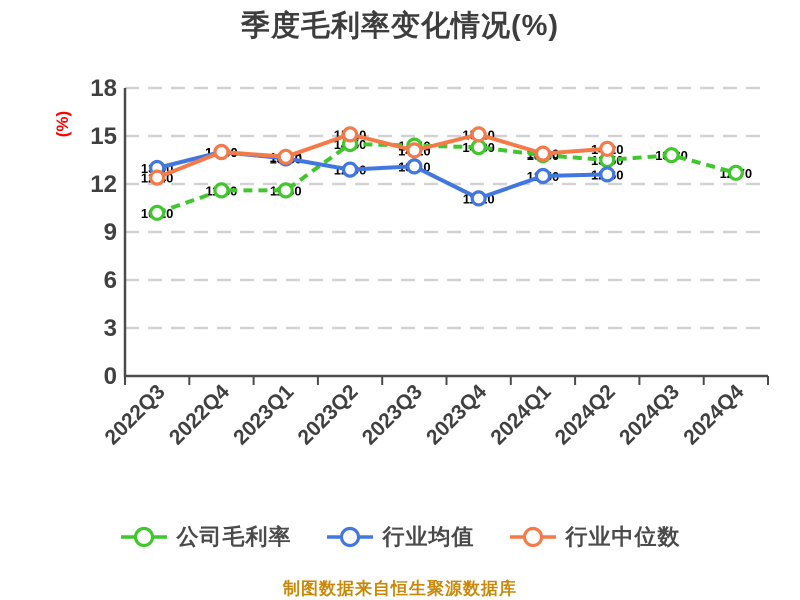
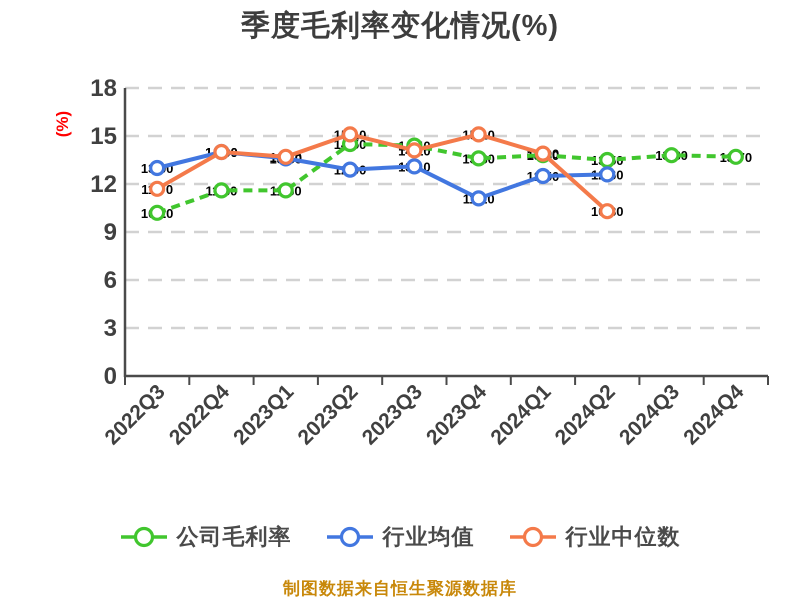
行业中位数/2022Q3: 12.40 -> 11.70
公司毛利率/2023Q4: 14.30 -> 13.60
行业中位数/2024Q2: 14.20 -> 10.30
公司毛利率/2024Q4: 12.70 -> 13.70
